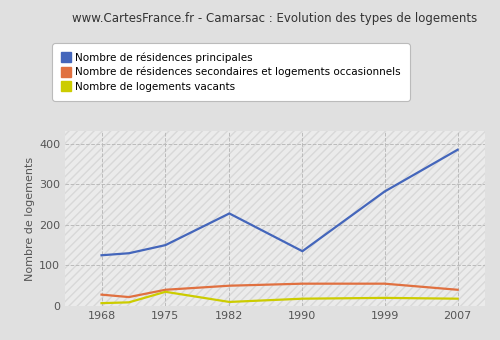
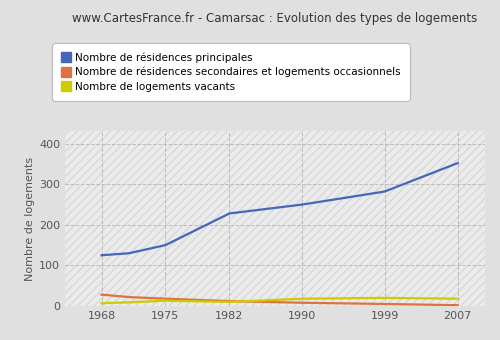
Nombre de résidences secondaires et logements occasionnels/1975: 40 -> 18
Nombre de logements vacants/1975: 35 -> 13
Nombre de résidences secondaires et logements occasionnels/1982: 50 -> 12
Nombre de résidences principales/1990: 135 -> 250
Nombre de résidences secondaires et logements occasionnels/1990: 55 -> 8
Nombre de résidences secondaires et logements occasionnels/1999: 55 -> 5
Nombre de résidences principales/2007: 385 -> 352
Nombre de résidences secondaires et logements occasionnels/2007: 40 -> 2
